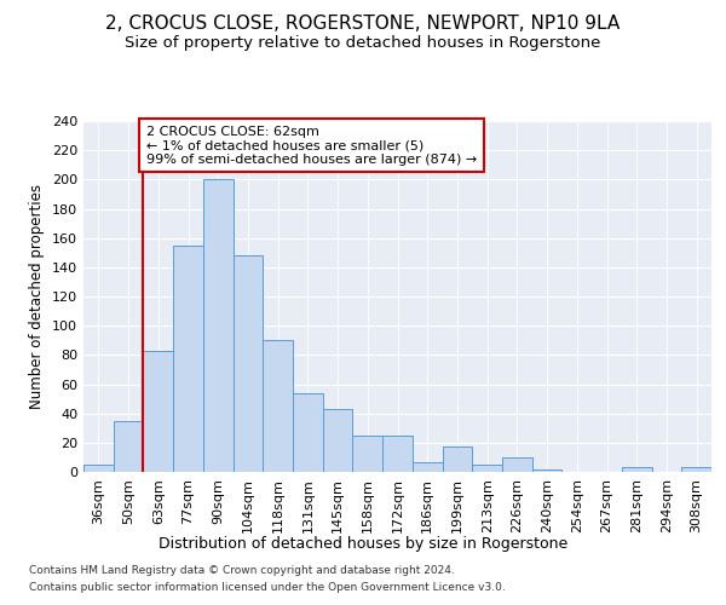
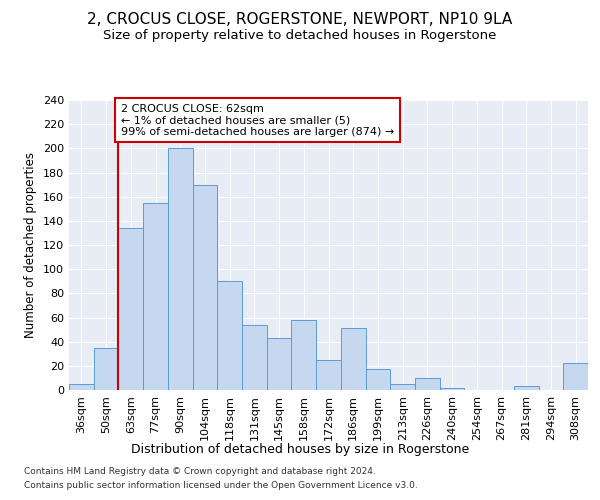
63sqm: 83 -> 134
104sqm: 148 -> 170
158sqm: 25 -> 58
186sqm: 7 -> 51
308sqm: 3 -> 22
